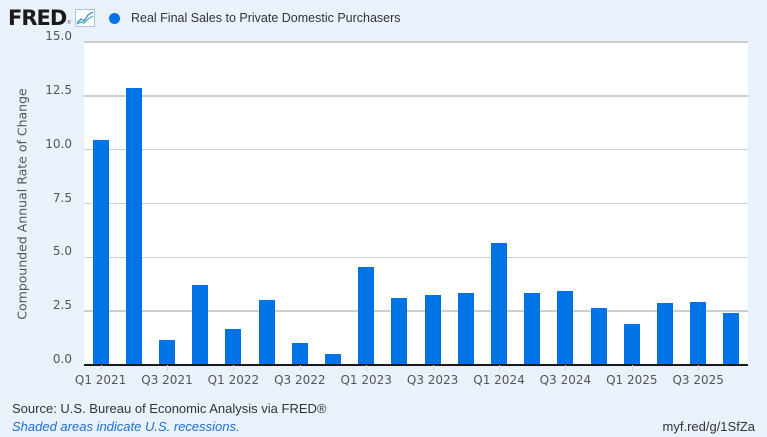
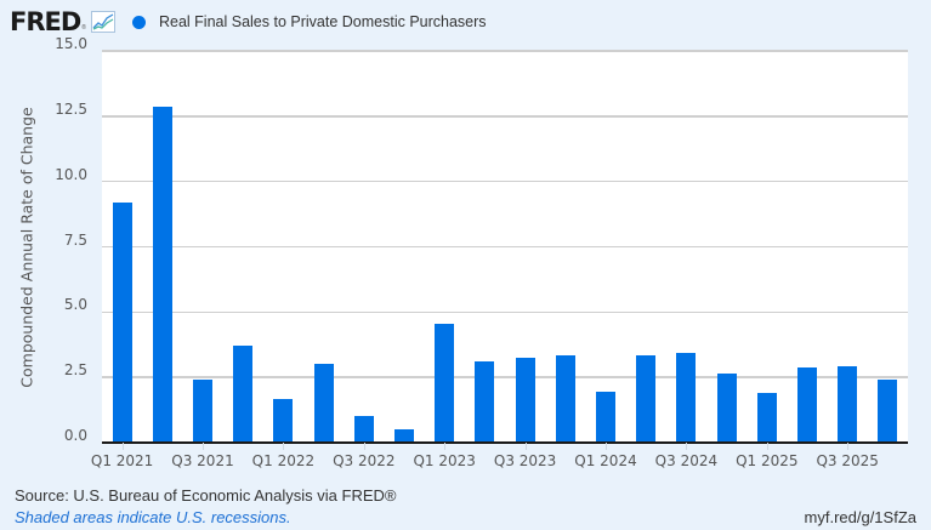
Q1 2021: 10.4 -> 9.2
Q3 2021: 1.1 -> 2.4
Q1 2024: 5.6 -> 1.9
